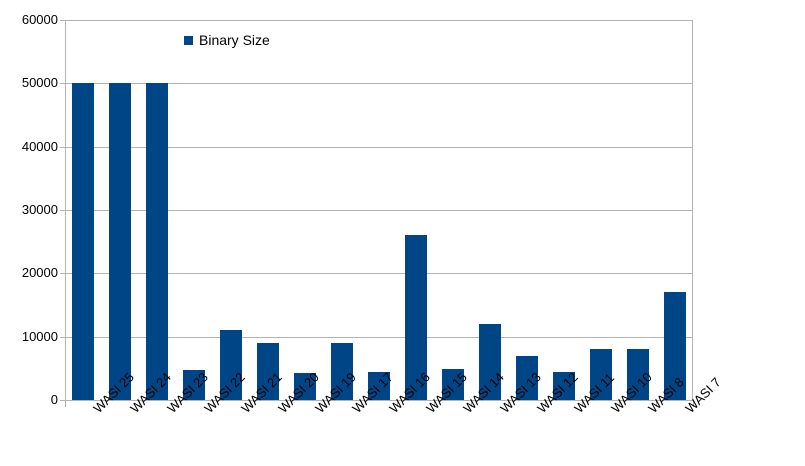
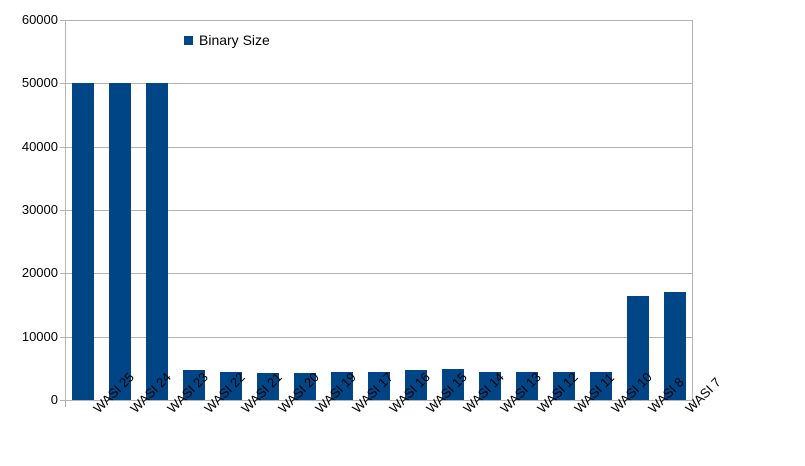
WASI 21: 11000 -> 4000
WASI 20: 9000 -> 4000
WASI 17: 9000 -> 4000
WASI 15: 26000 -> 5000
WASI 13: 12000 -> 4000
WASI 12: 7000 -> 4000
WASI 10: 8000 -> 4000
WASI 8: 8000 -> 16000
